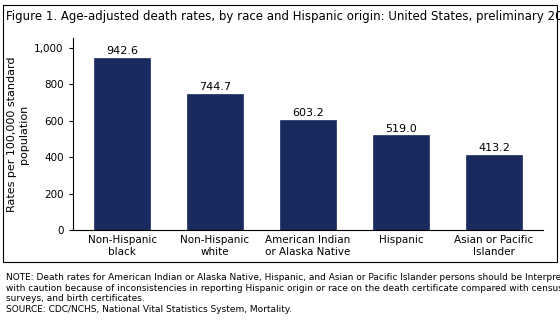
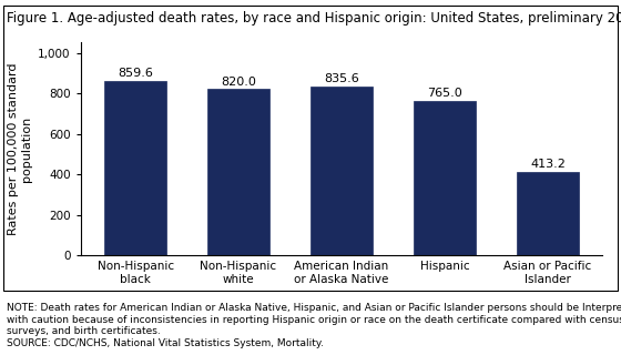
Non-Hispanic black: 942.6 -> 859.6
Non-Hispanic white: 744.7 -> 820.0
American Indian or Alaska Native: 603.2 -> 835.6
Hispanic: 519.0 -> 765.0
